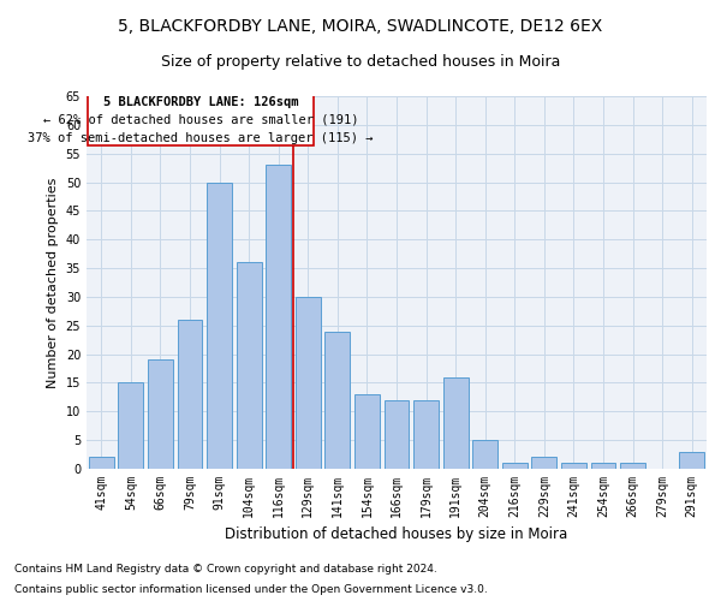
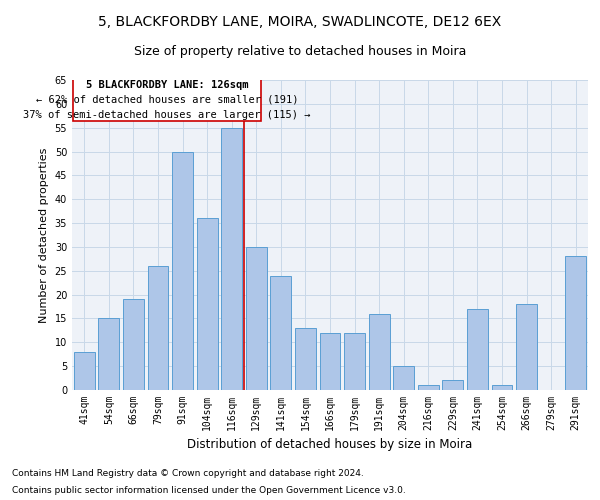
41sqm: 2 -> 8
116sqm: 53 -> 55
241sqm: 1 -> 17
266sqm: 1 -> 18
291sqm: 3 -> 28
